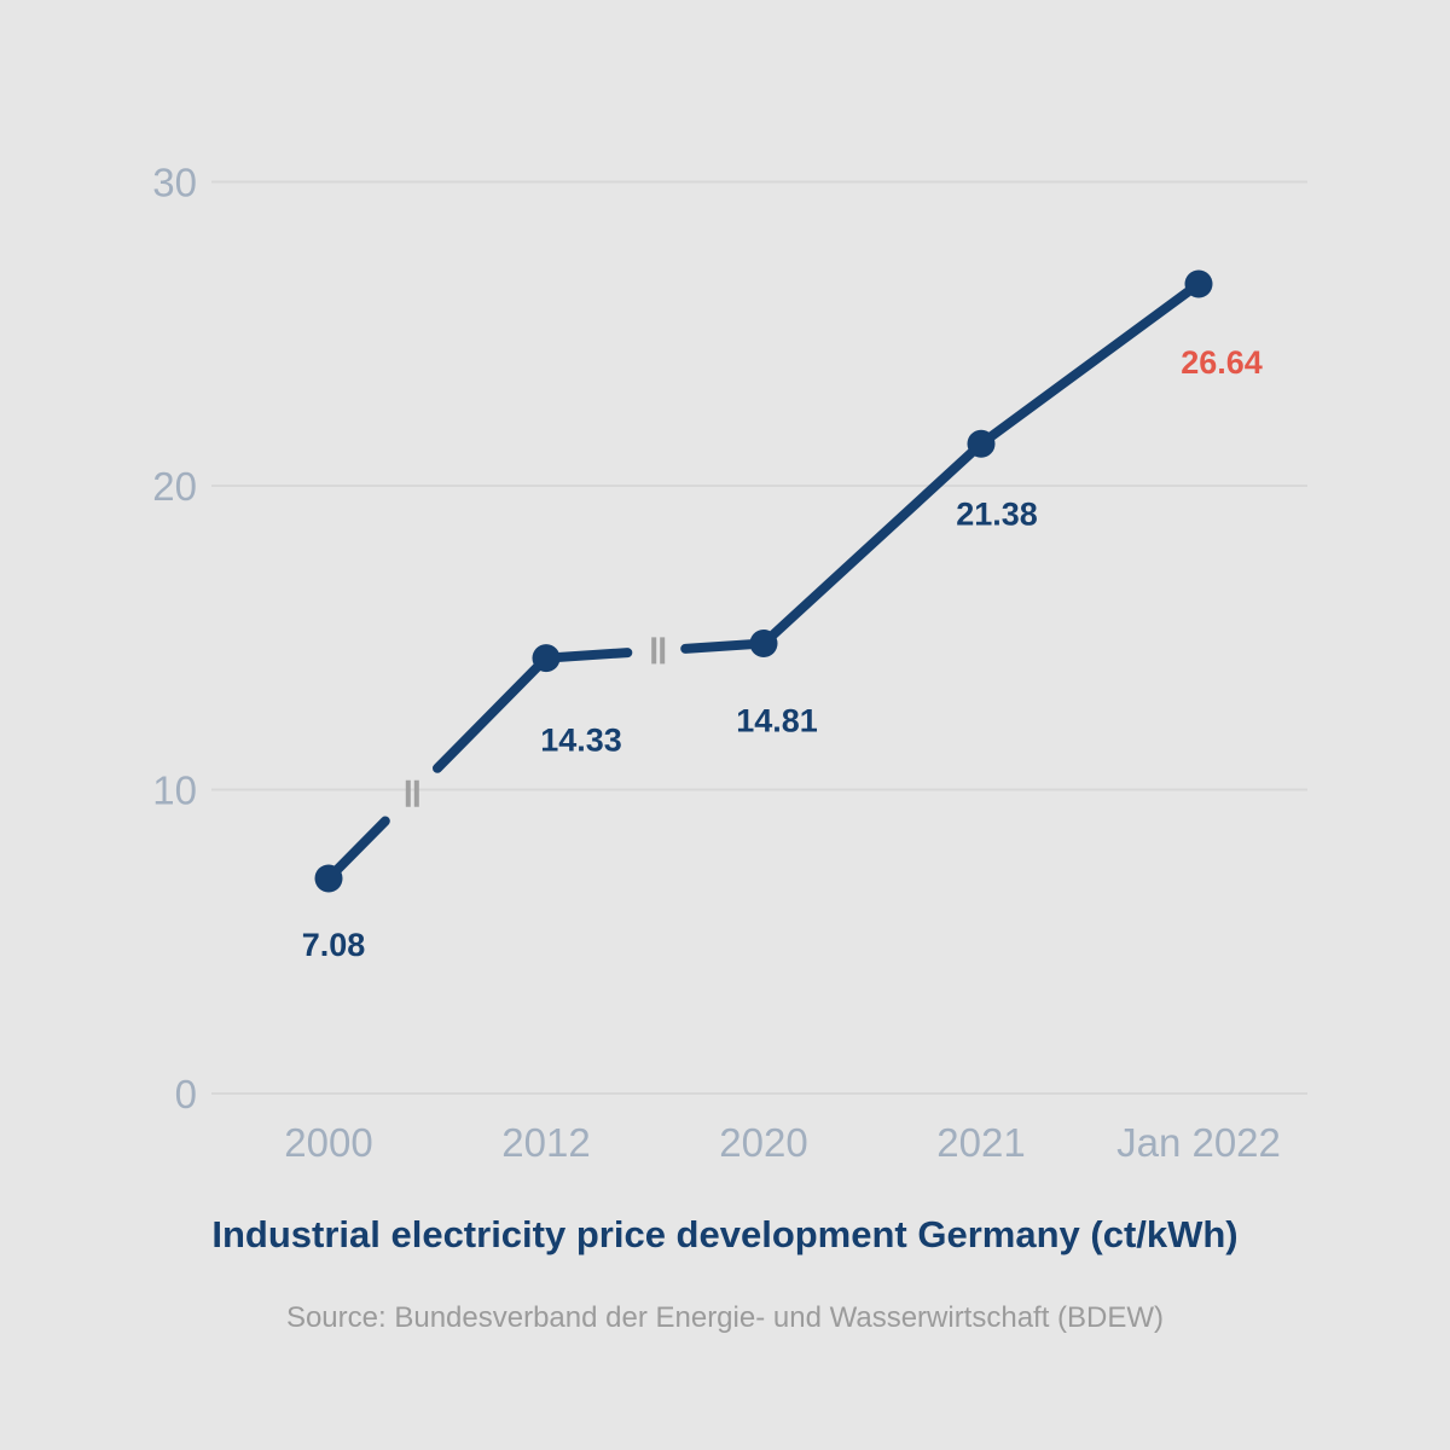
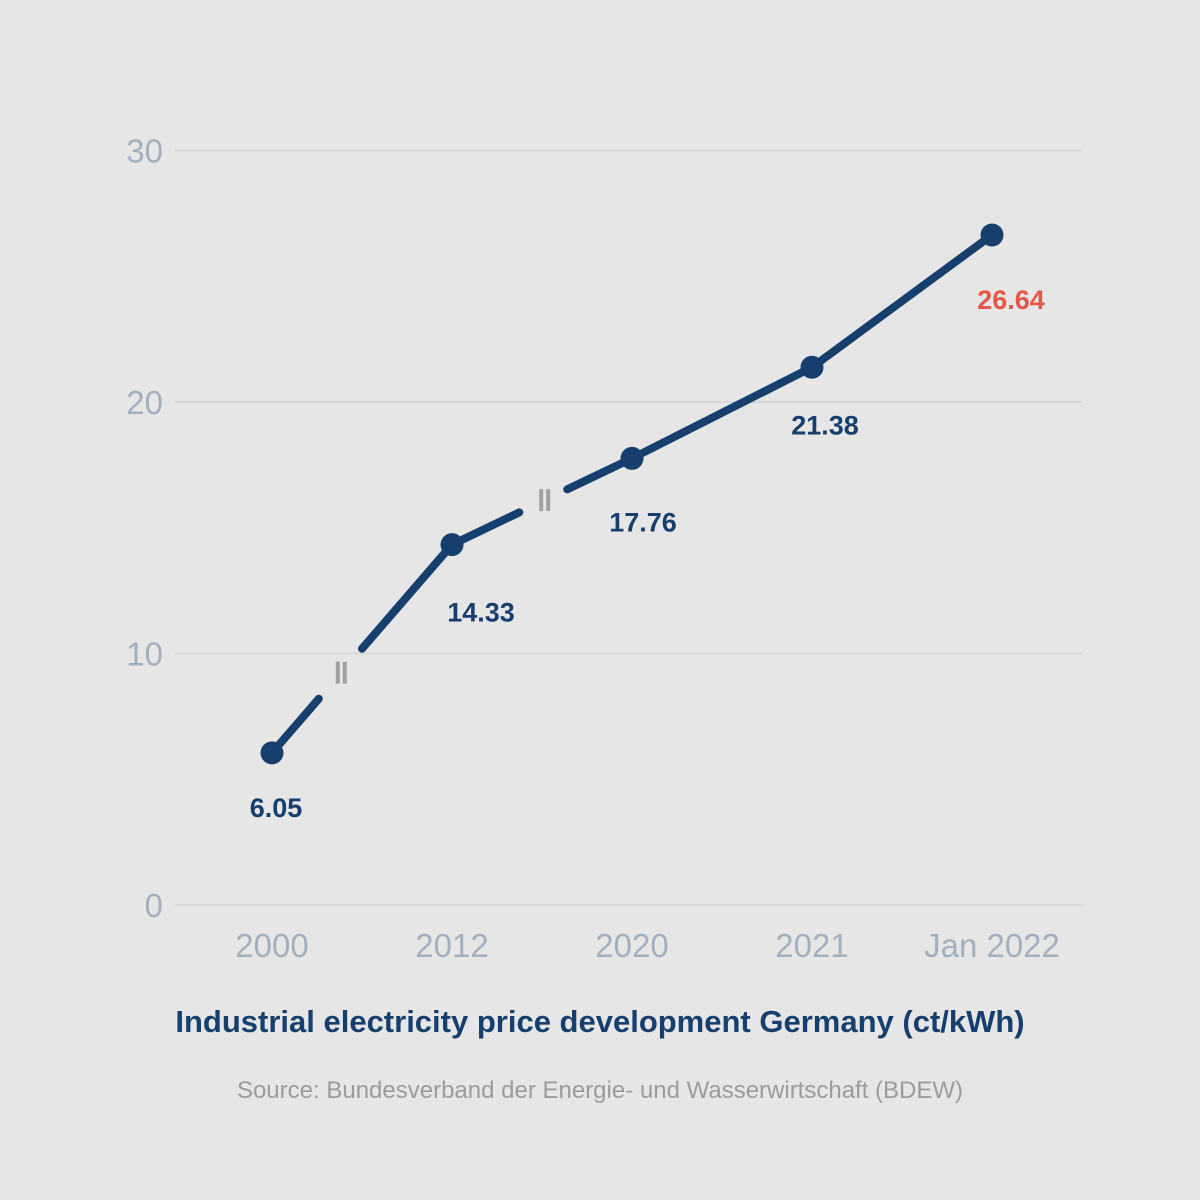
2000: 7.08 -> 6.05
2020: 14.81 -> 17.76
